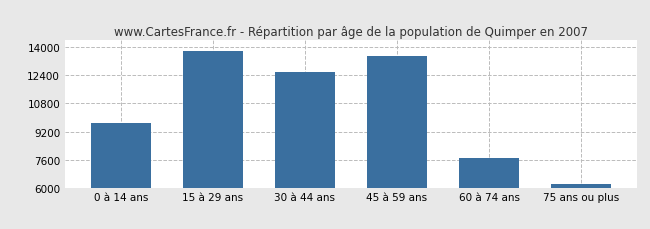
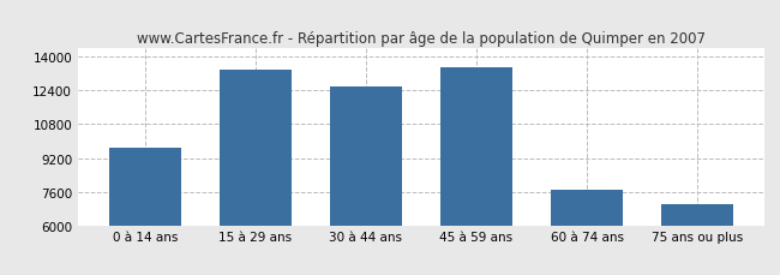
15 à 29 ans: 13800 -> 13400
75 ans ou plus: 6200 -> 7000
